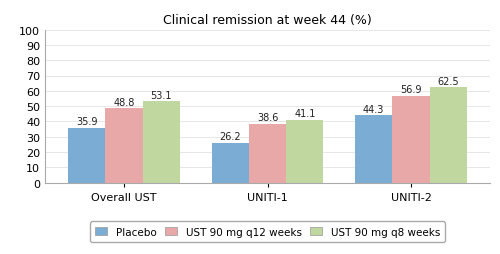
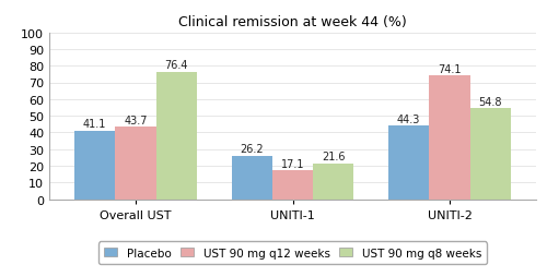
Placebo/Overall UST: 35.9 -> 41.1
UST 90 mg q12 weeks/Overall UST: 48.8 -> 43.7
UST 90 mg q8 weeks/Overall UST: 53.1 -> 76.4
UST 90 mg q12 weeks/UNITI-1: 38.6 -> 17.1
UST 90 mg q8 weeks/UNITI-1: 41.1 -> 21.6
UST 90 mg q12 weeks/UNITI-2: 56.9 -> 74.1
UST 90 mg q8 weeks/UNITI-2: 62.5 -> 54.8
